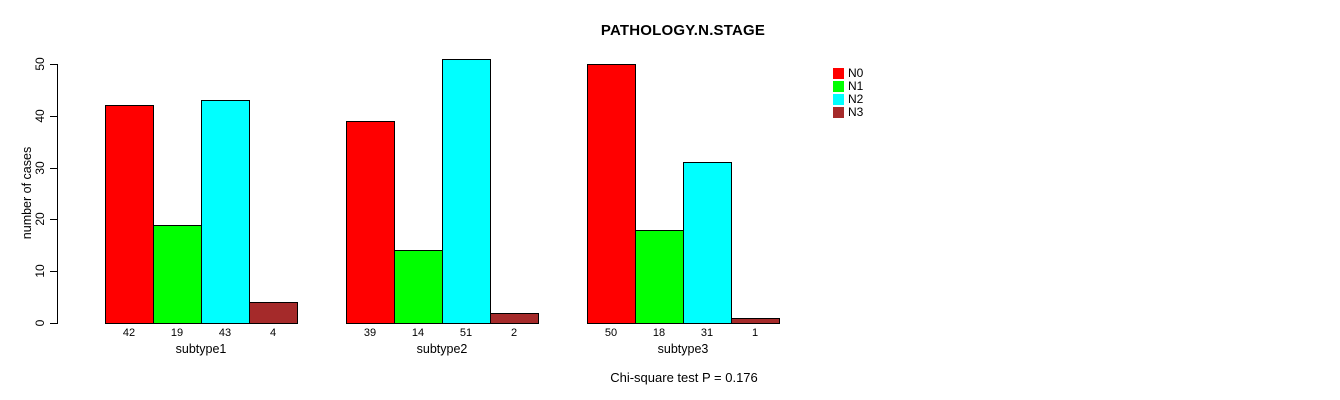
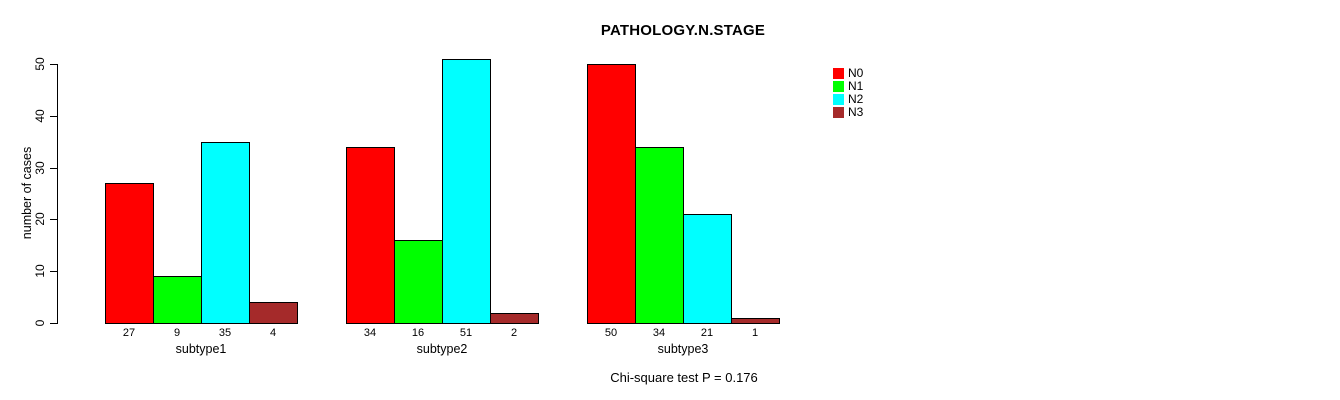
N0/subtype1: 42 -> 27
N1/subtype1: 19 -> 9
N2/subtype1: 43 -> 35
N0/subtype2: 39 -> 34
N1/subtype2: 14 -> 16
N1/subtype3: 18 -> 34
N2/subtype3: 31 -> 21
